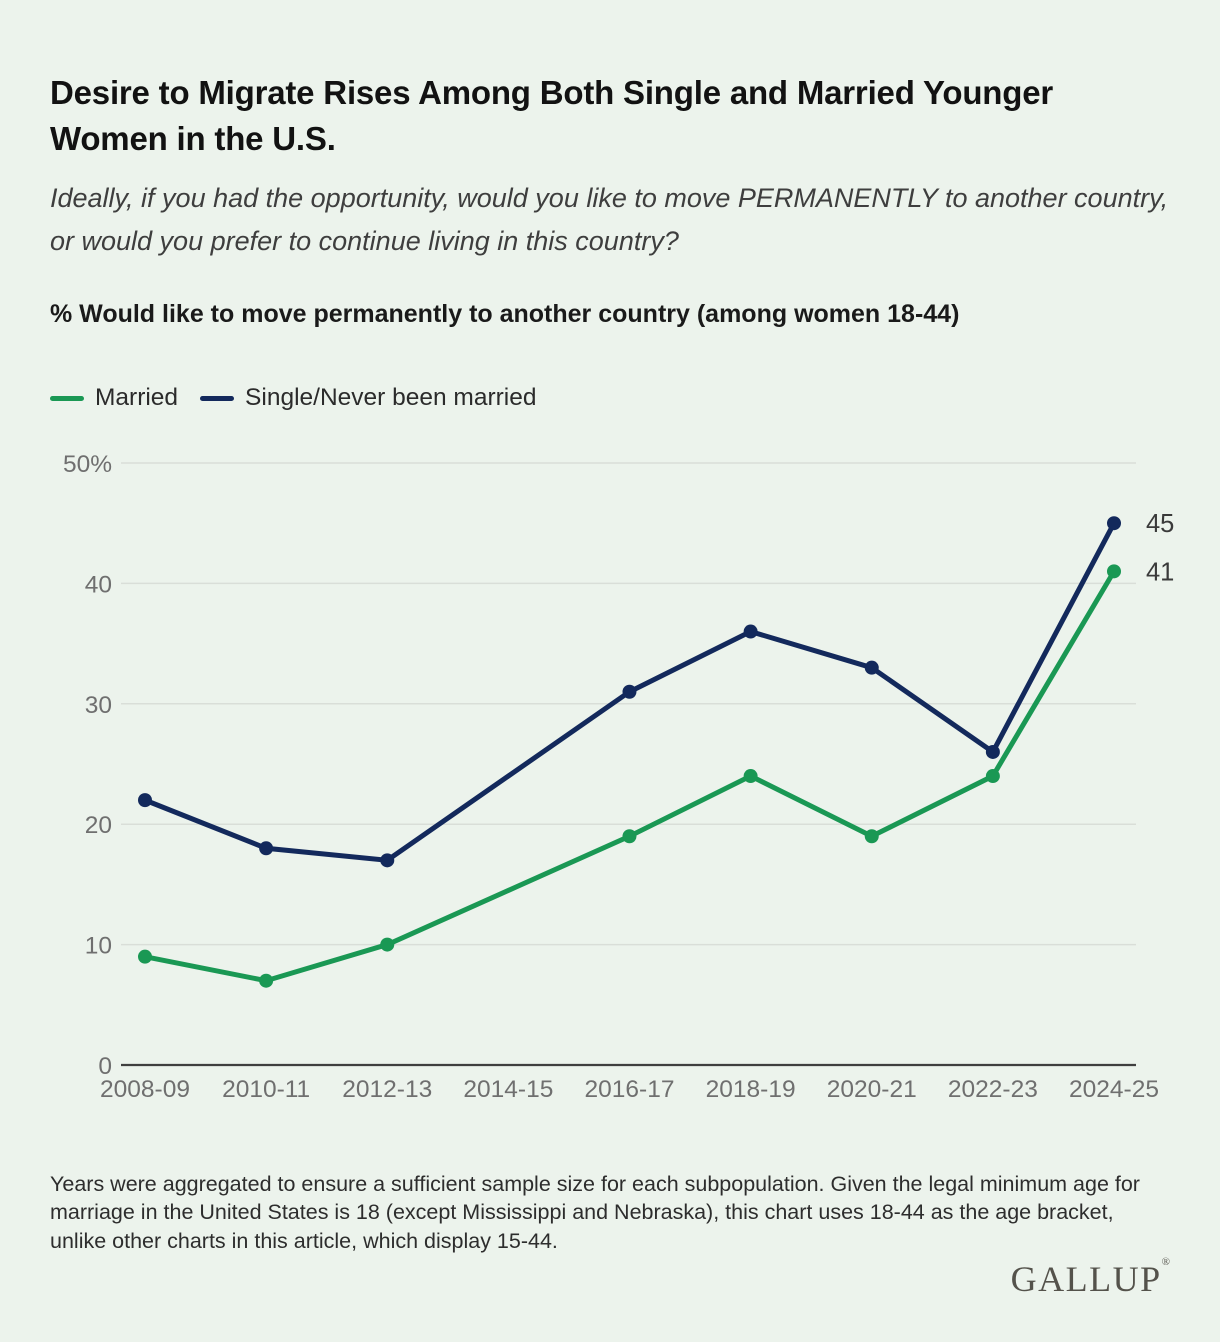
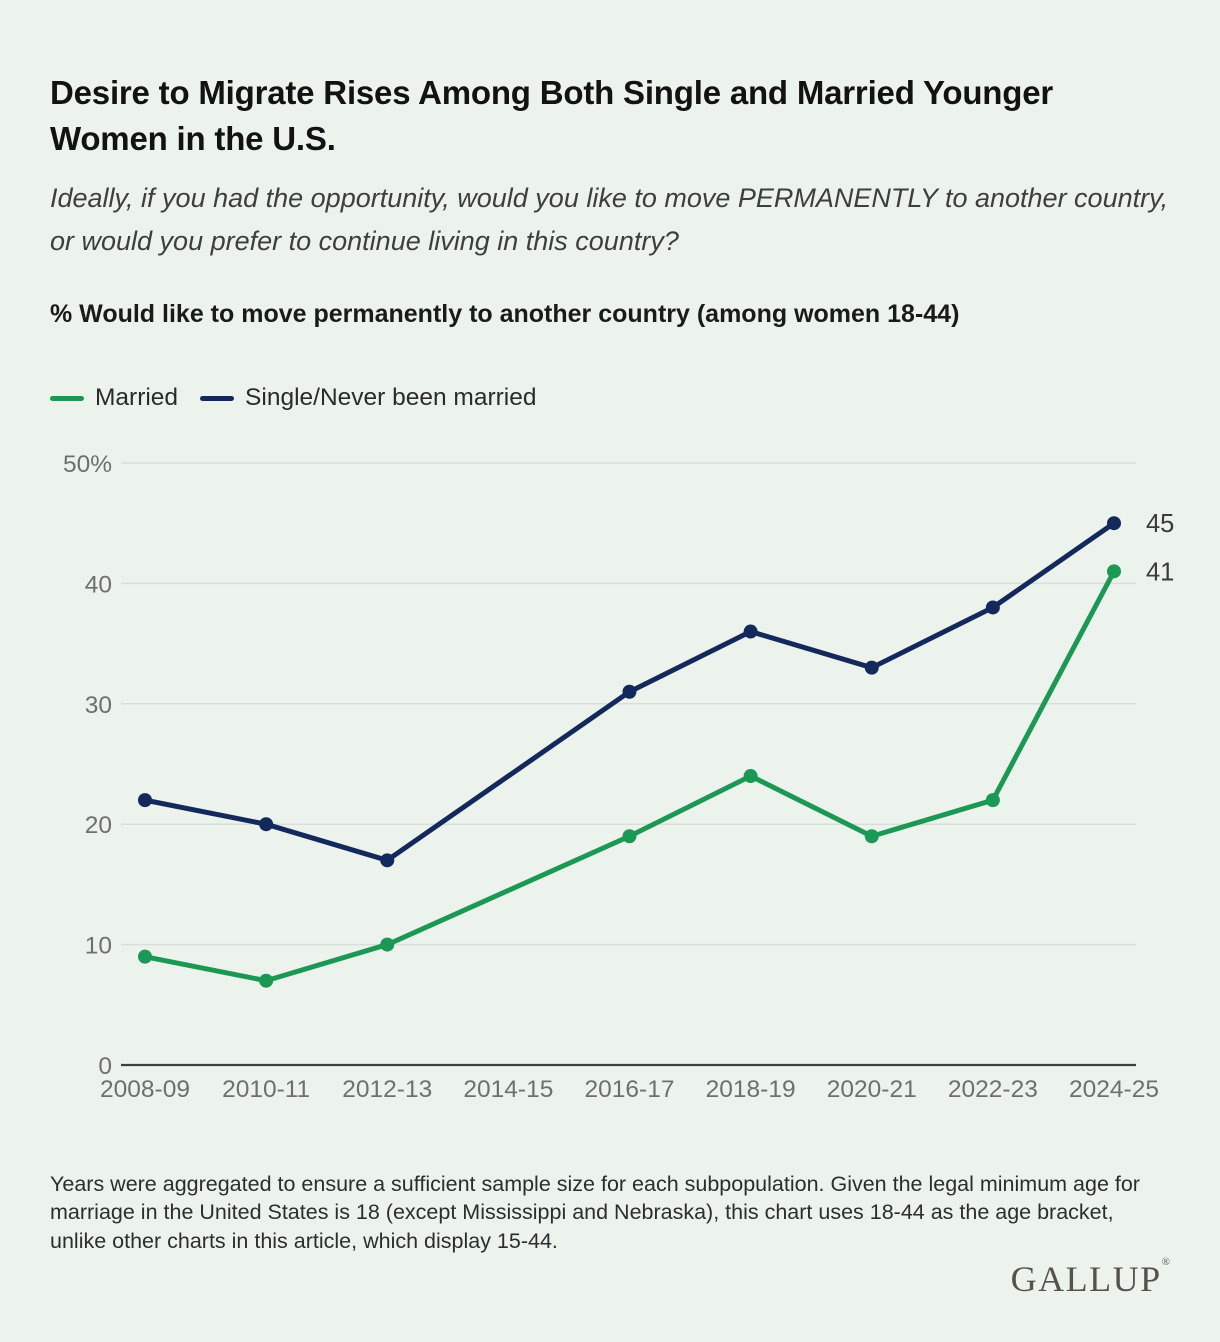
Single/Never been married/2010-11: 18% -> 20%
Married/2022-23: 24% -> 22%
Single/Never been married/2022-23: 26% -> 38%
